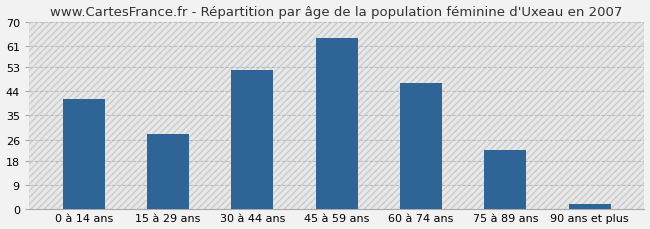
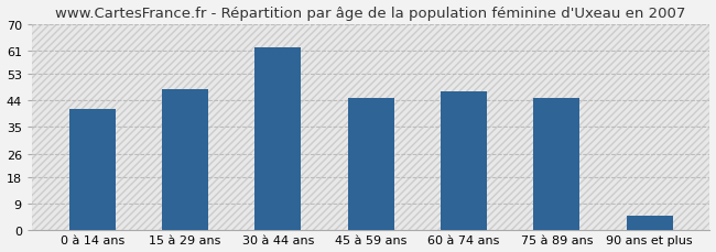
15 à 29 ans: 28 -> 48
30 à 44 ans: 52 -> 62
45 à 59 ans: 64 -> 45
75 à 89 ans: 22 -> 45
90 ans et plus: 2 -> 5
